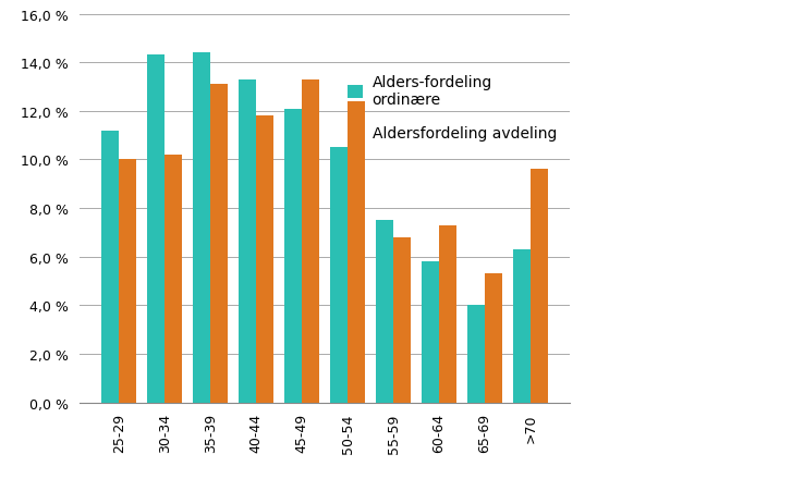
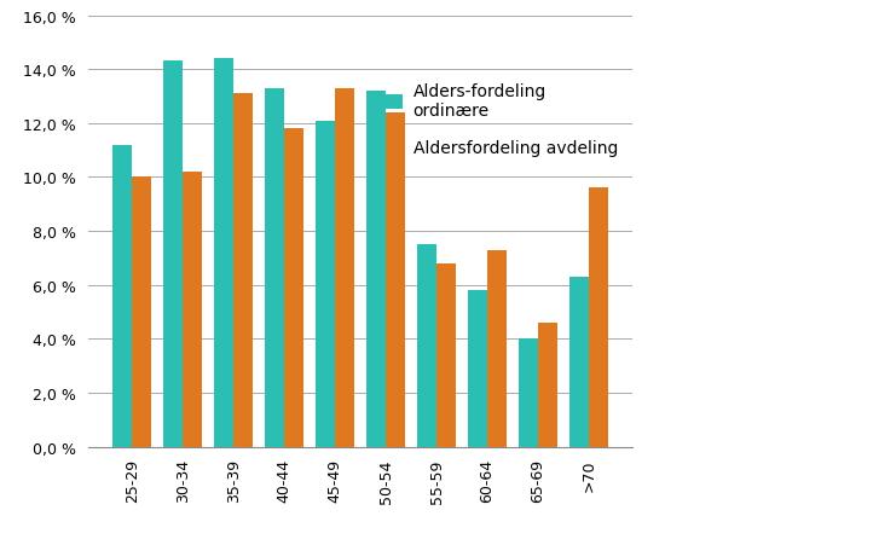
Alders-fordeling ordinære/50-54: 10,5 % -> 13,2 %
Aldersfordeling avdeling/65-69: 5,3 % -> 4,6 %
